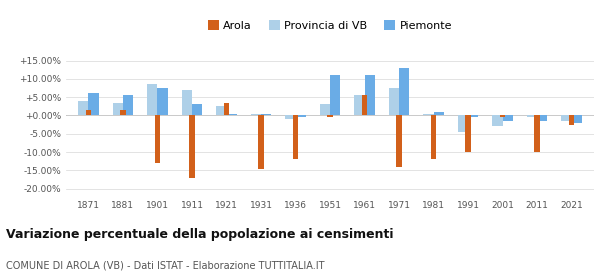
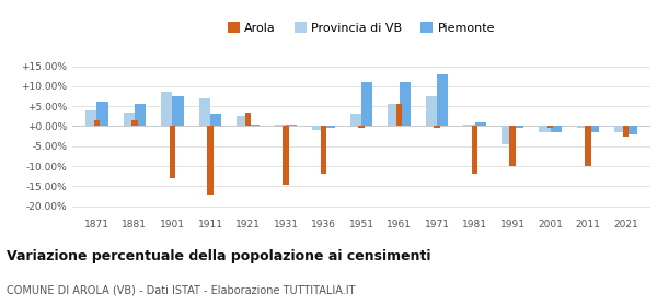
Arola/1971: -14.0% -> -0.5%
Provincia di VB/2001: -3.0% -> -1.5%
